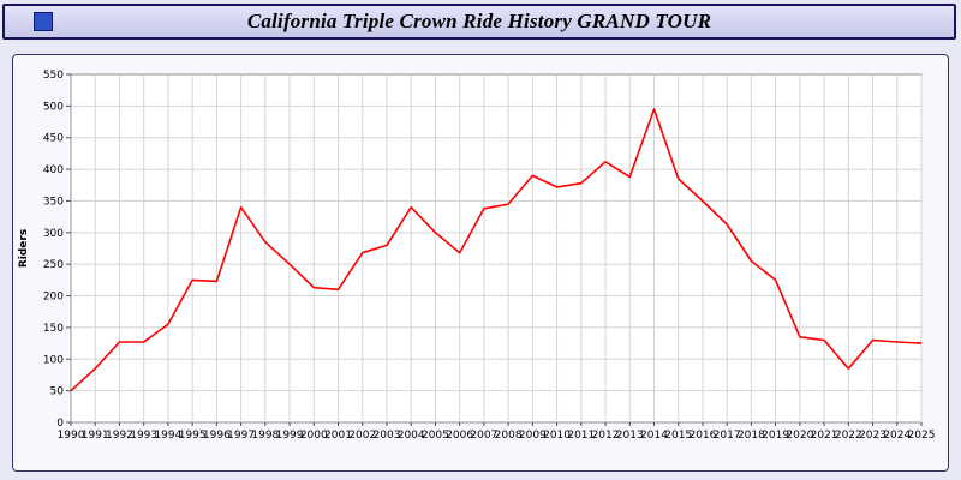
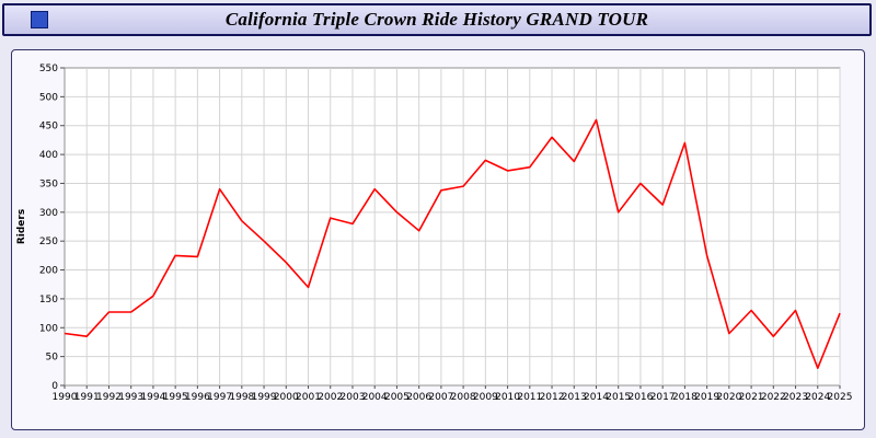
1990: 50 -> 90
2001: 210 -> 170
2002: 270 -> 290
2012: 410 -> 430
2014: 500 -> 460
2015: 380 -> 300
2018: 260 -> 420
2020: 140 -> 90
2024: 130 -> 30
